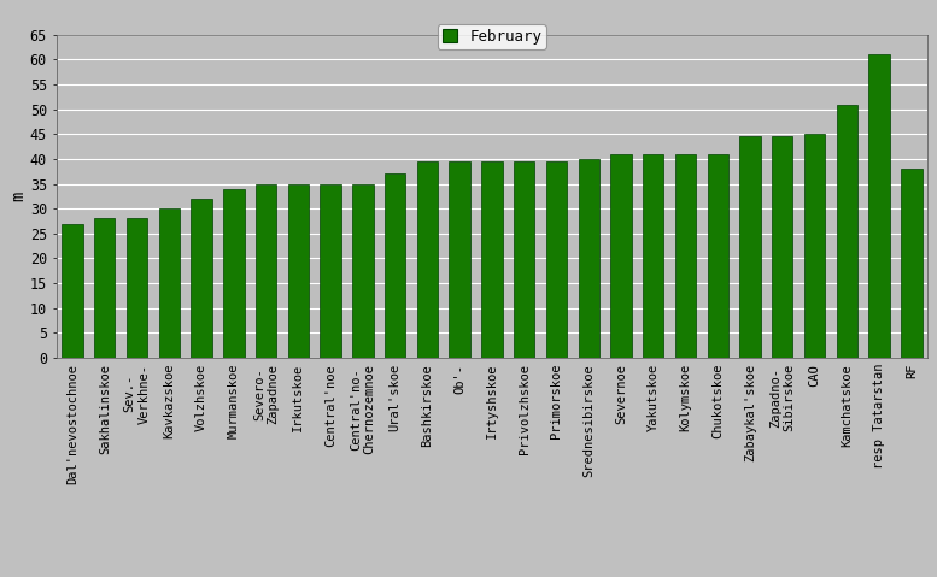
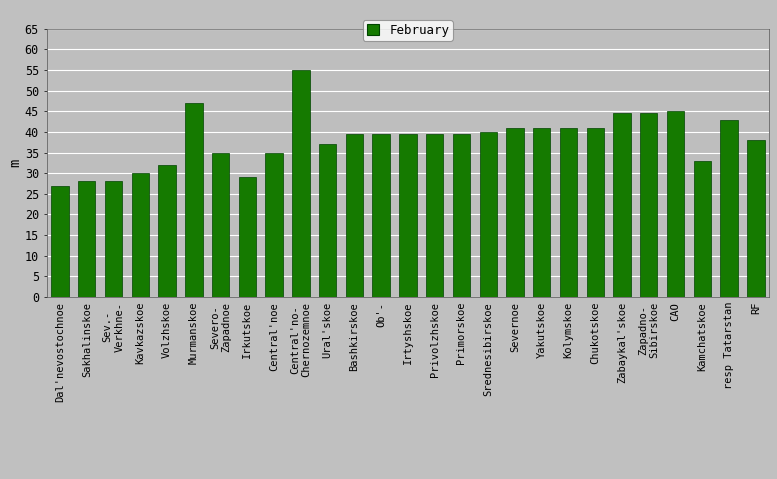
Murmanskoe: 34.0 -> 47.0
Irkutskoe: 35.0 -> 29.0
Central'no- Chernozemnoe: 35.0 -> 55.0
Kamchatskoe: 51.0 -> 33.0
resp Tatarstan: 61.0 -> 43.0
